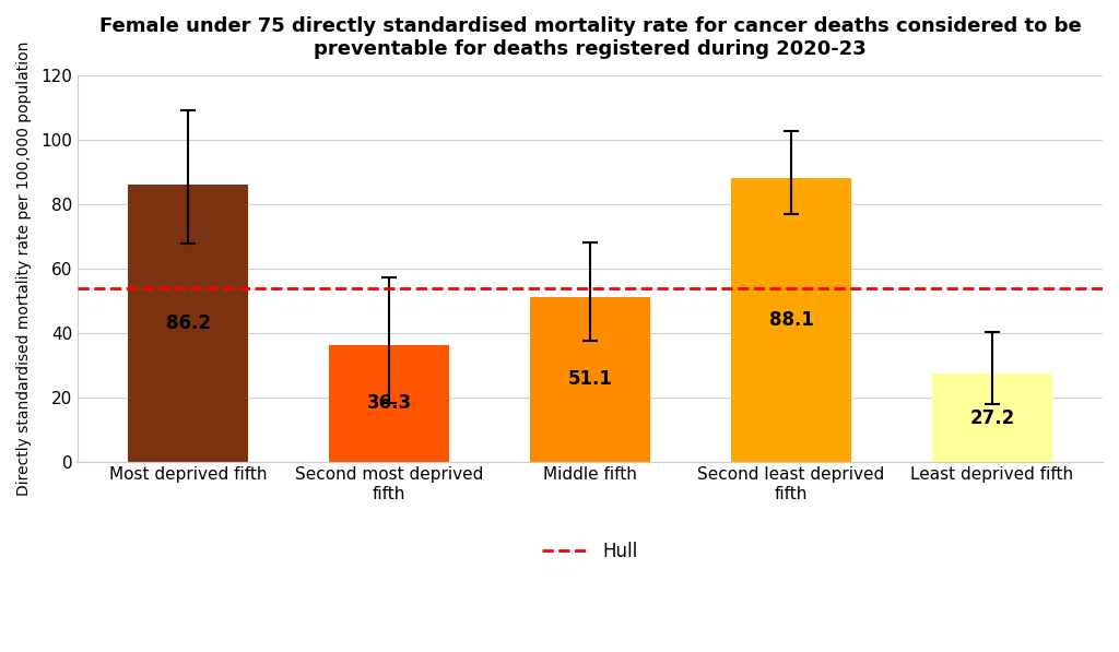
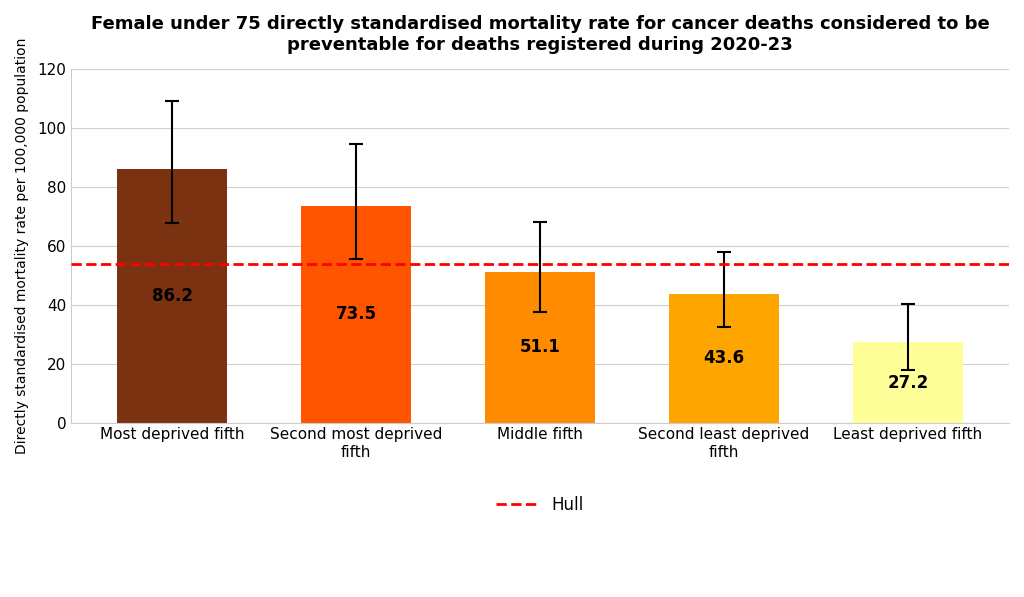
Second most deprived fifth: 36.3 -> 73.5
Second least deprived fifth: 88.1 -> 43.6
